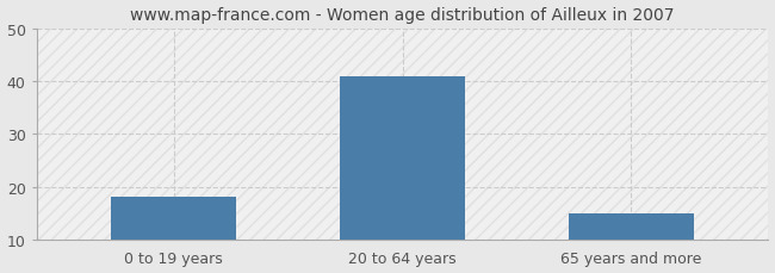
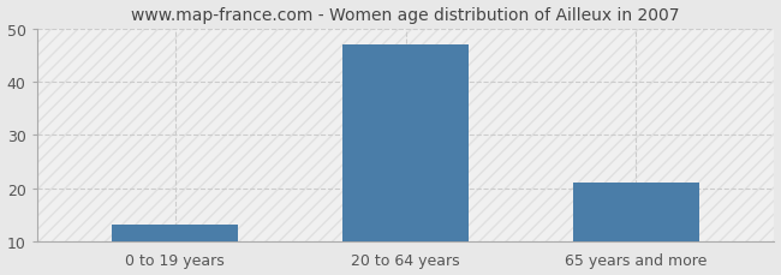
0 to 19 years: 18 -> 13
20 to 64 years: 41 -> 47
65 years and more: 15 -> 21
